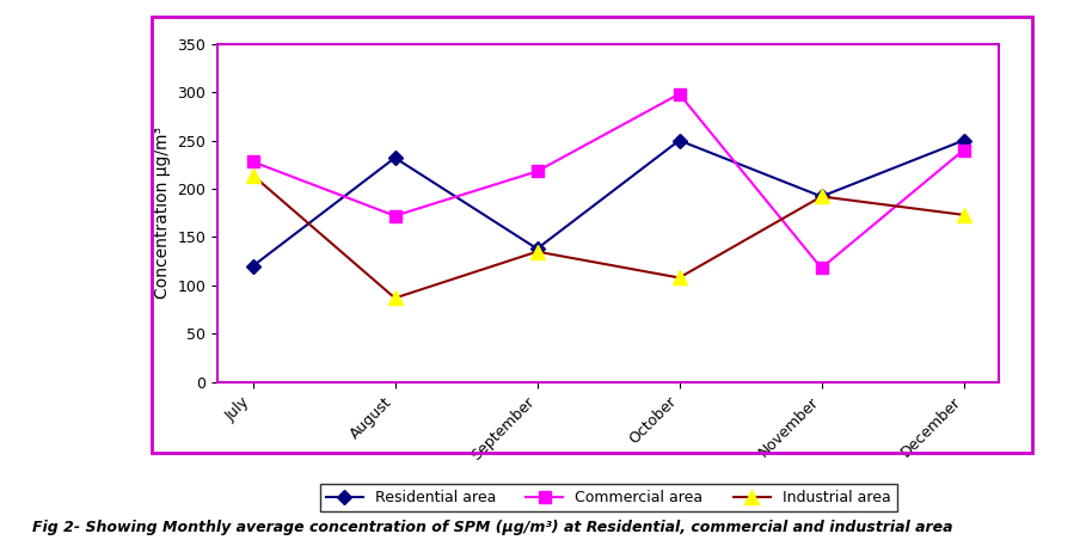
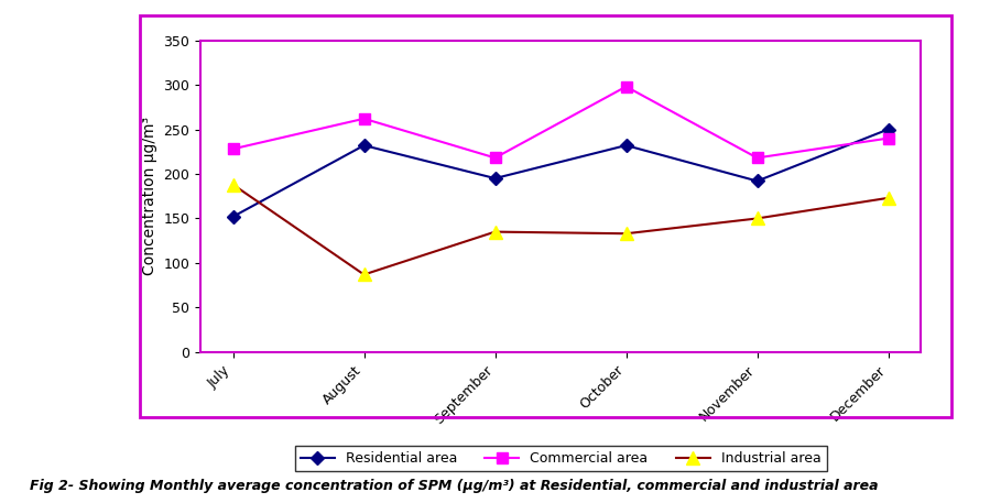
Residential area/July: 120 -> 152
Industrial area/July: 214 -> 188
Commercial area/August: 172 -> 262
Residential area/September: 138 -> 195
Residential area/October: 250 -> 232
Industrial area/October: 108 -> 133
Commercial area/November: 118 -> 218
Industrial area/November: 192 -> 150
